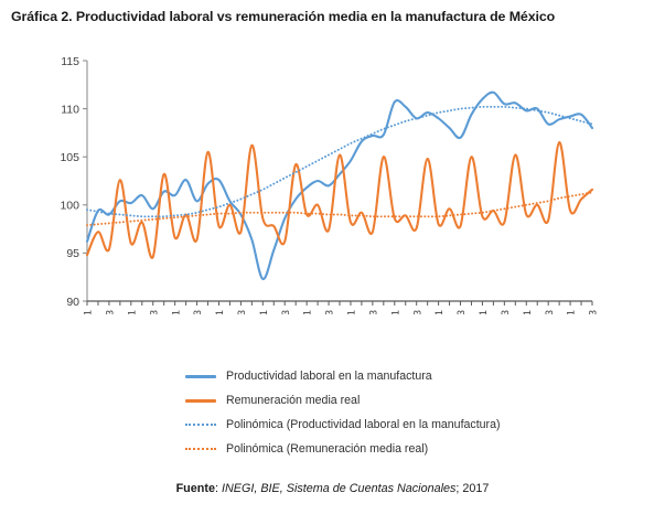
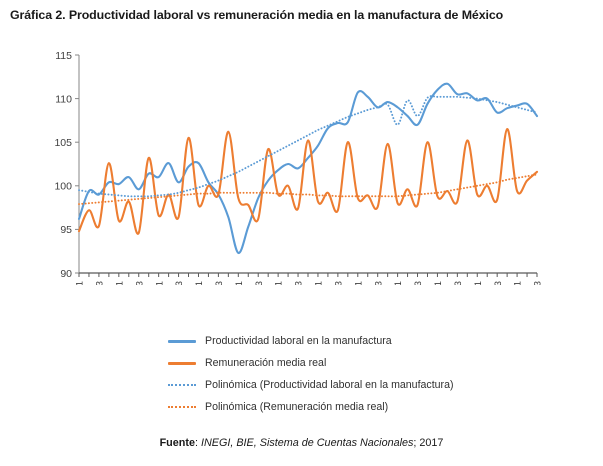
Remuneración media real/2008/03: 97 -> 99
Polinómica (Productividad laboral en la manufactura)/2013/01: 110 -> 107
Polinómica (Productividad laboral en la manufactura)/2013/03: 110 -> 108
